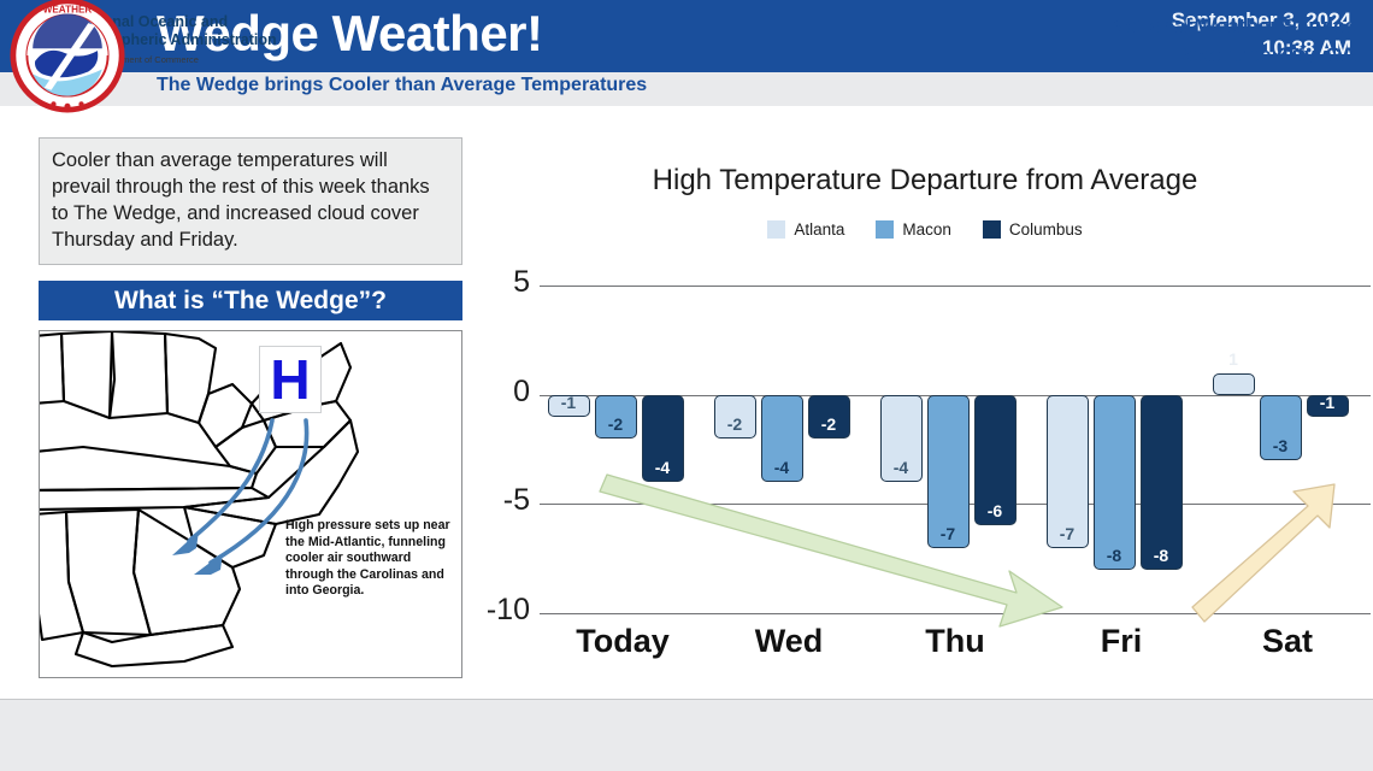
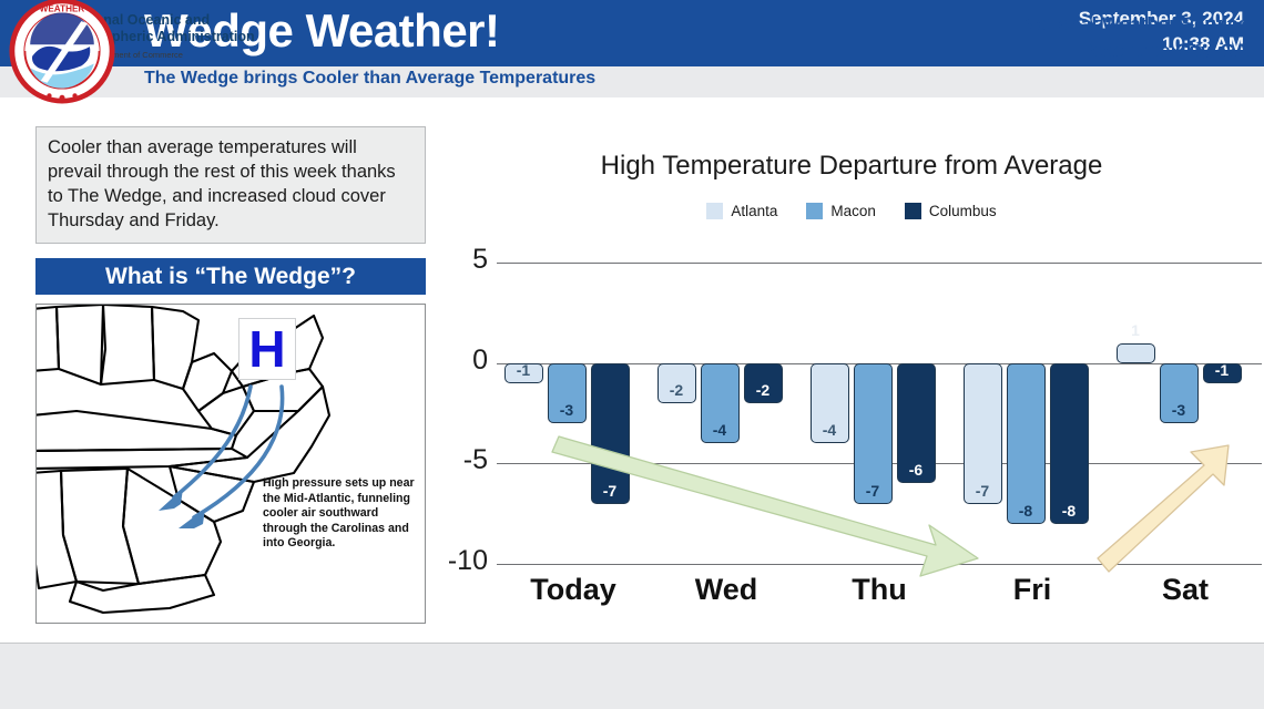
Macon/Today: -2 -> -3
Columbus/Today: -4 -> -7
